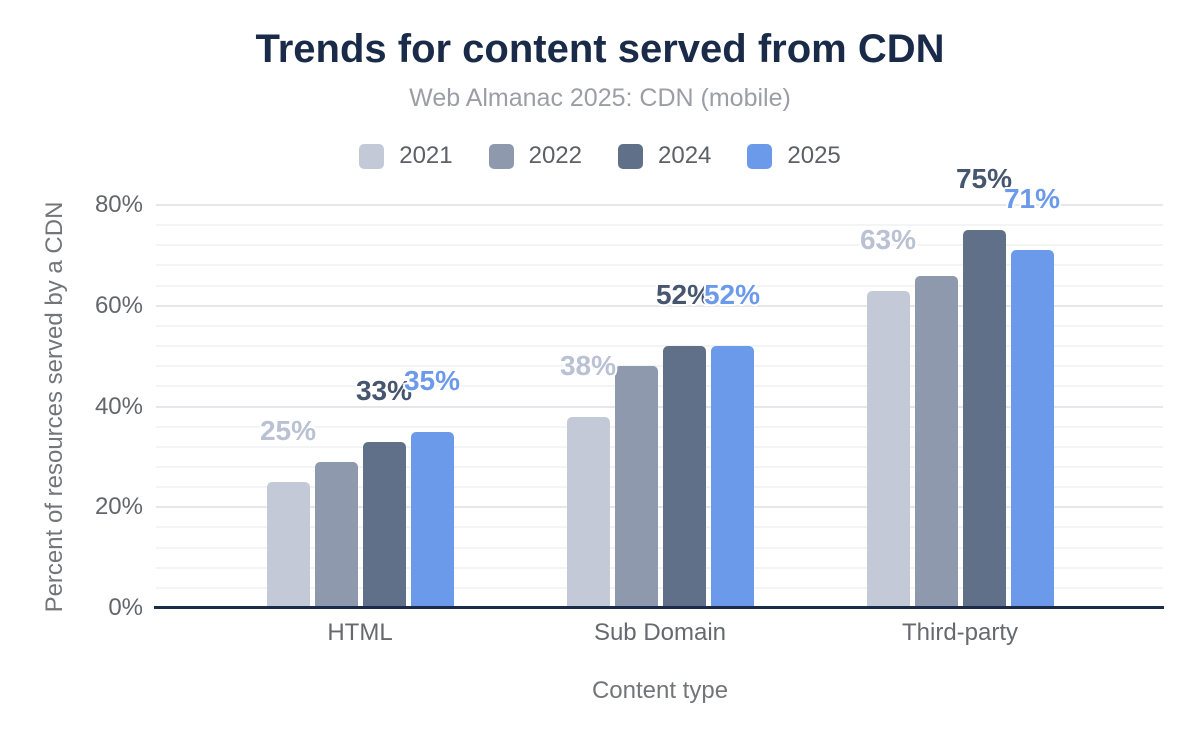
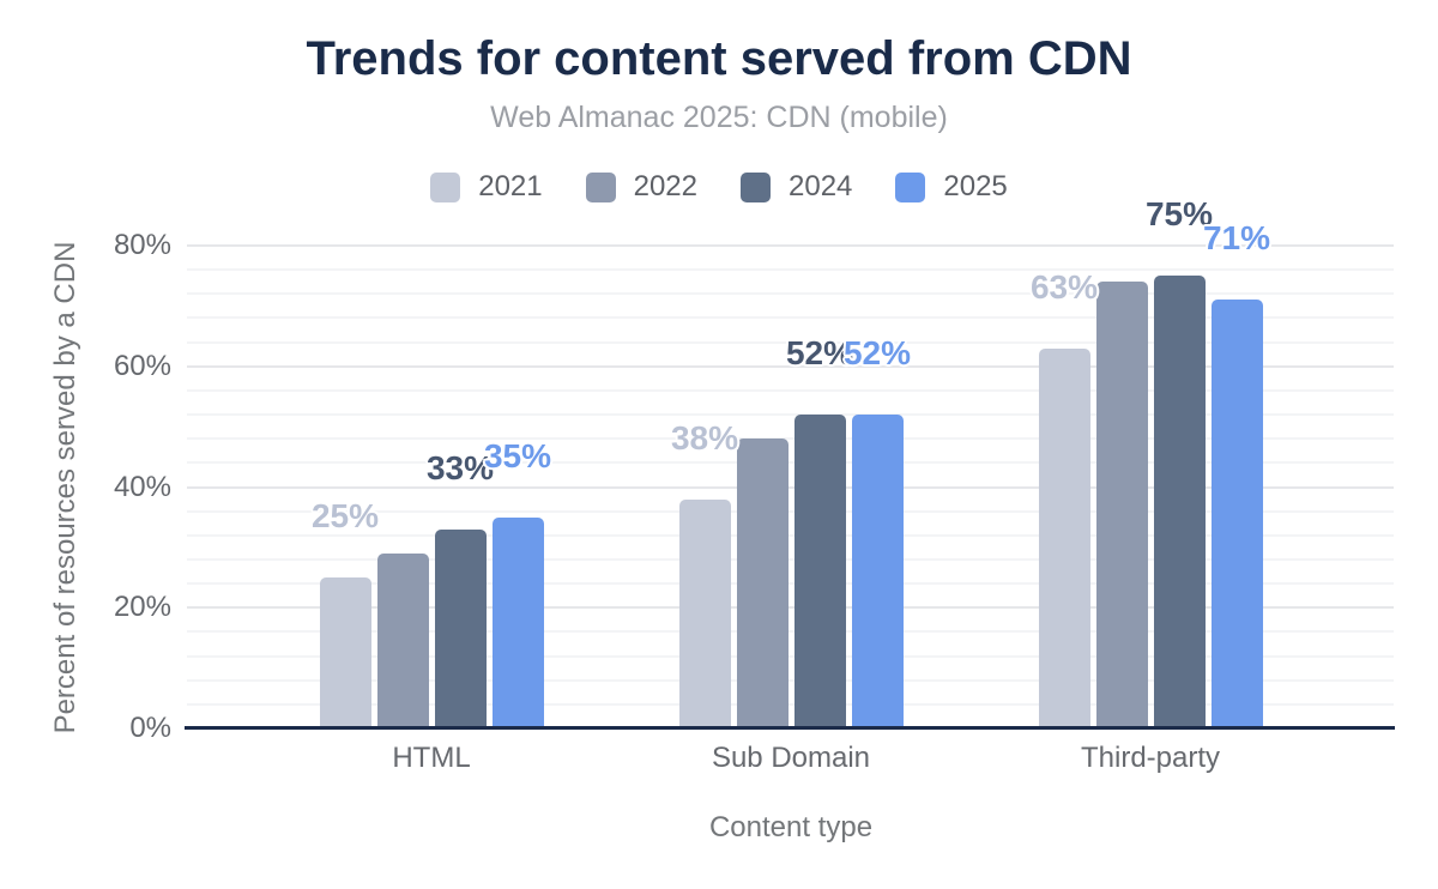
2022/Third-party: 66% -> 74%
